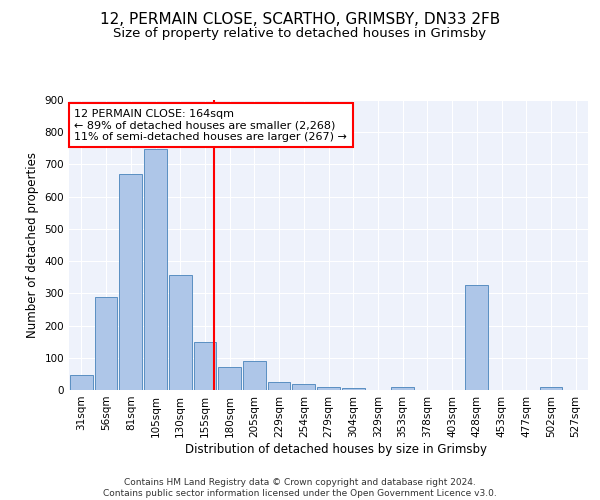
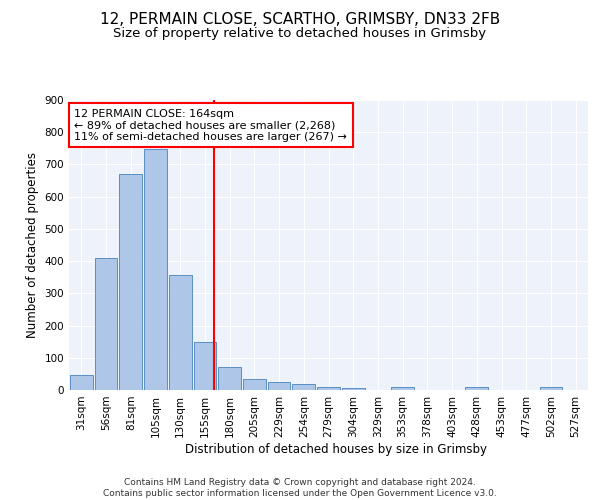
56sqm: 290 -> 410
205sqm: 90 -> 35
428sqm: 325 -> 8
